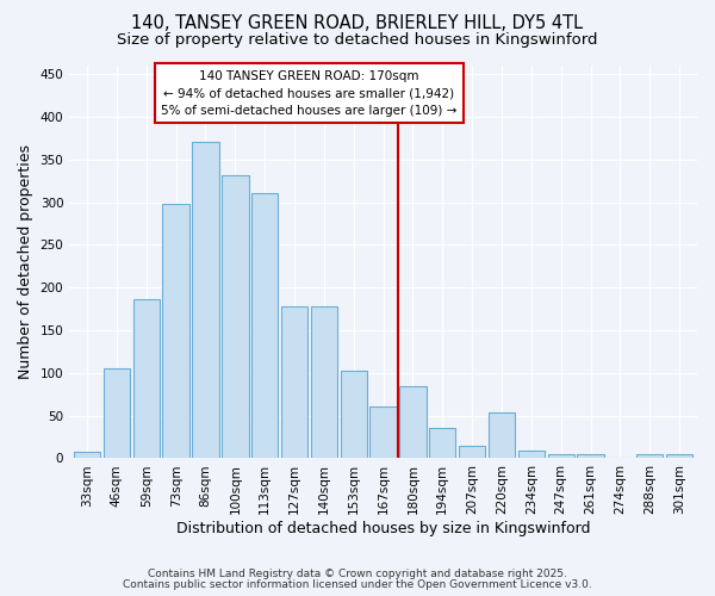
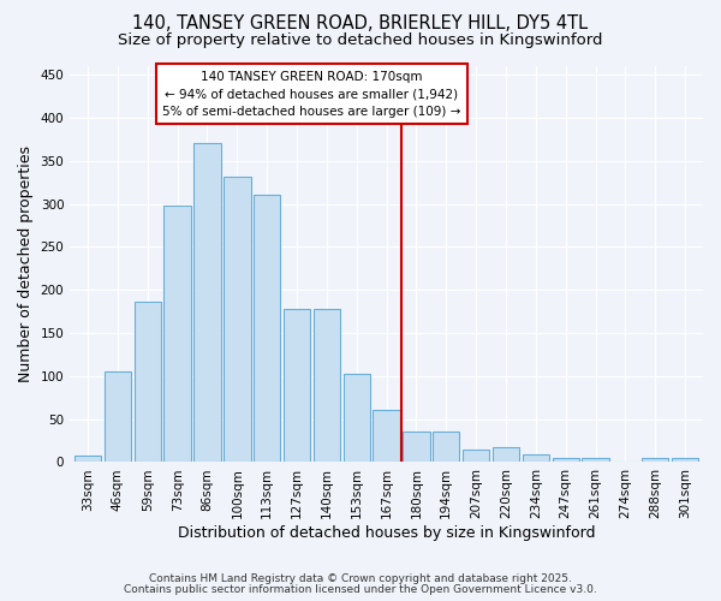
180sqm: 84 -> 35
220sqm: 54 -> 17
